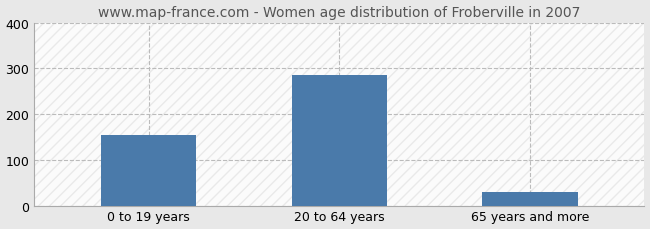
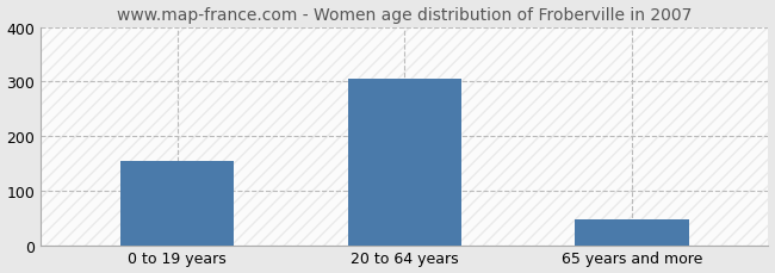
20 to 64 years: 285 -> 305
65 years and more: 30 -> 47
